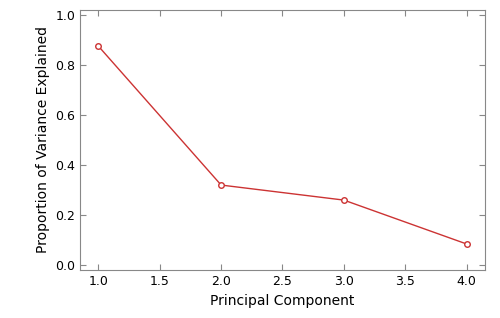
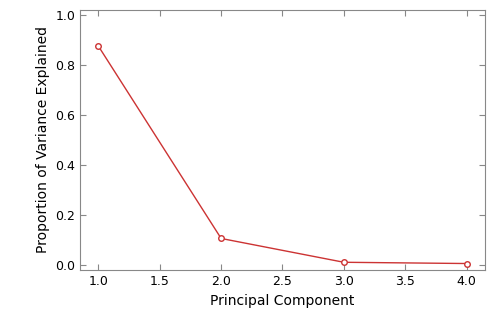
2.0: 0.320 -> 0.107
3.0: 0.260 -> 0.012
4.0: 0.085 -> 0.007
